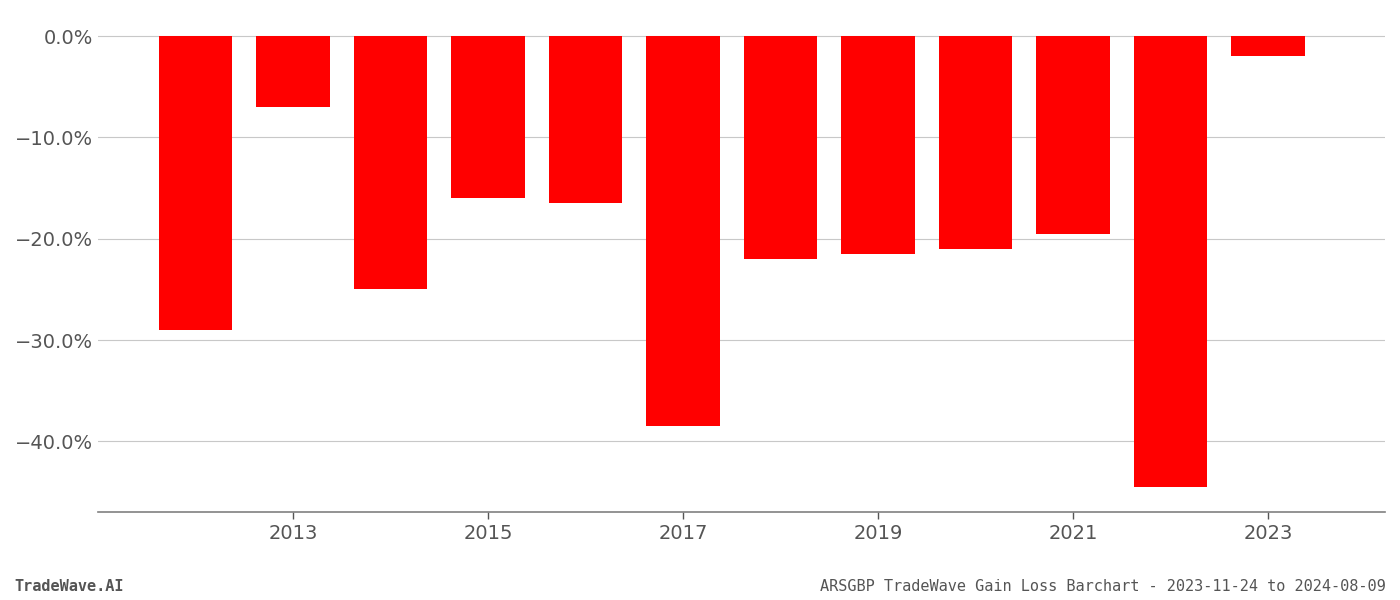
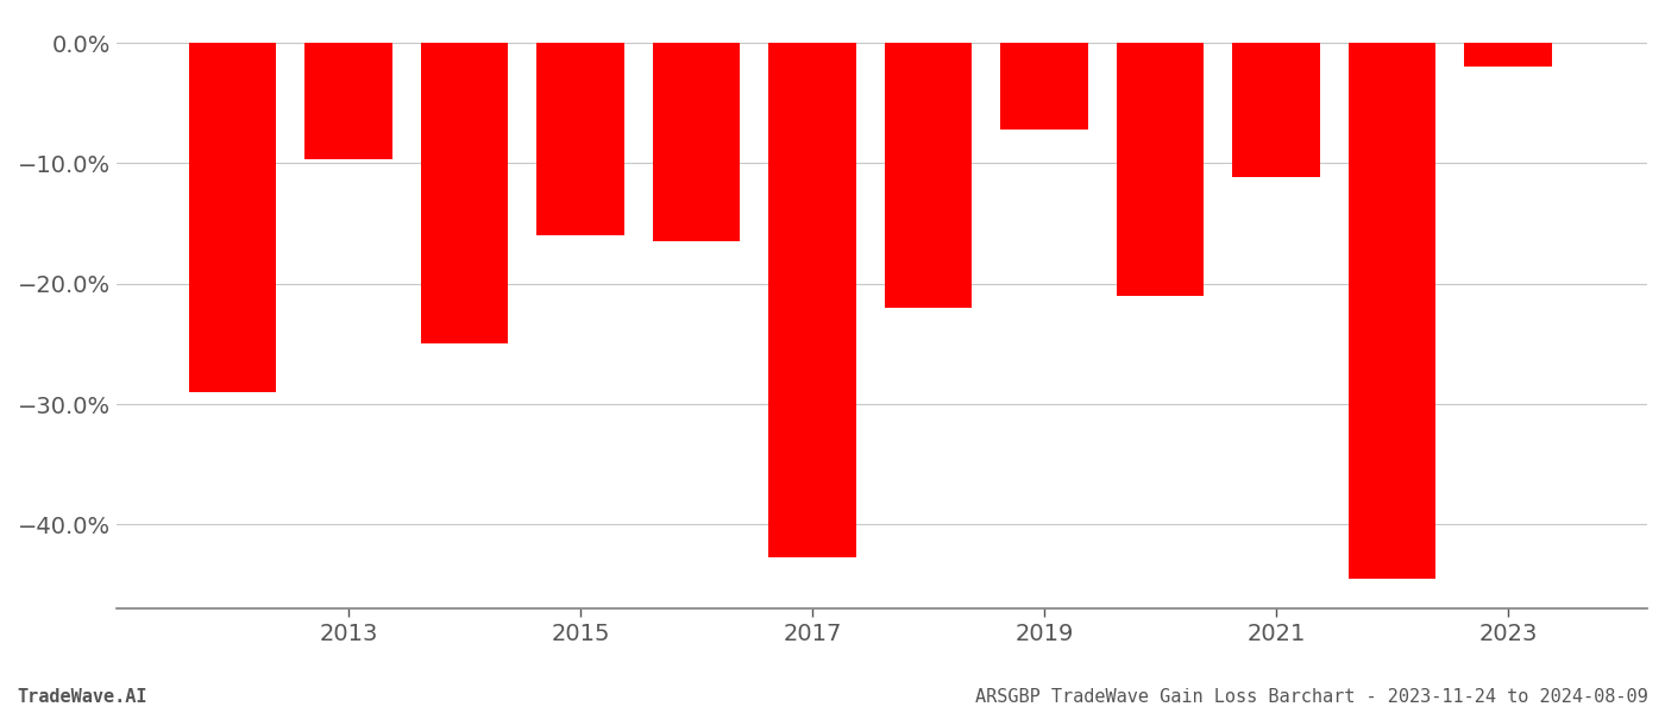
2013: -7.0% -> -9.7%
2017: -38.5% -> -42.7%
2019: -21.5% -> -7.2%
2021: -19.5% -> -11.1%
